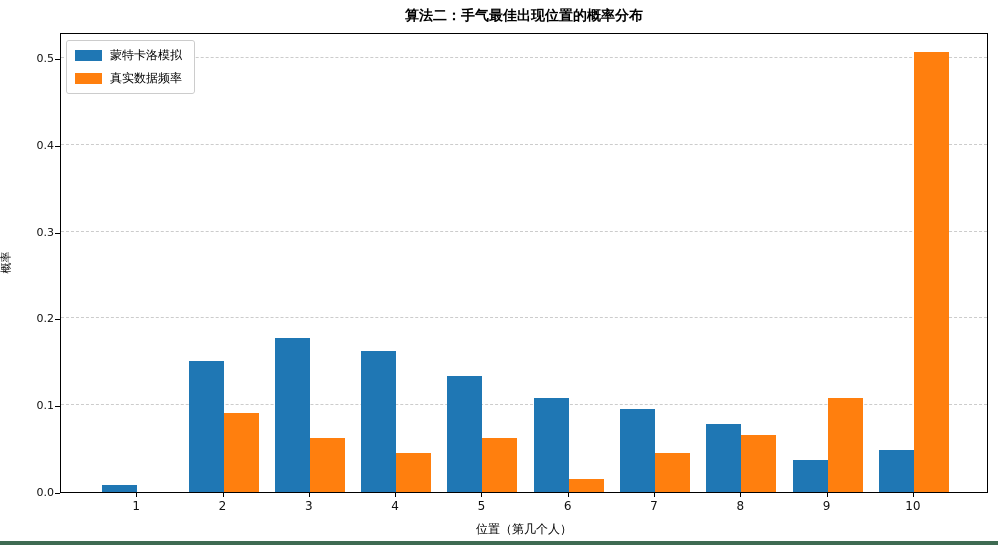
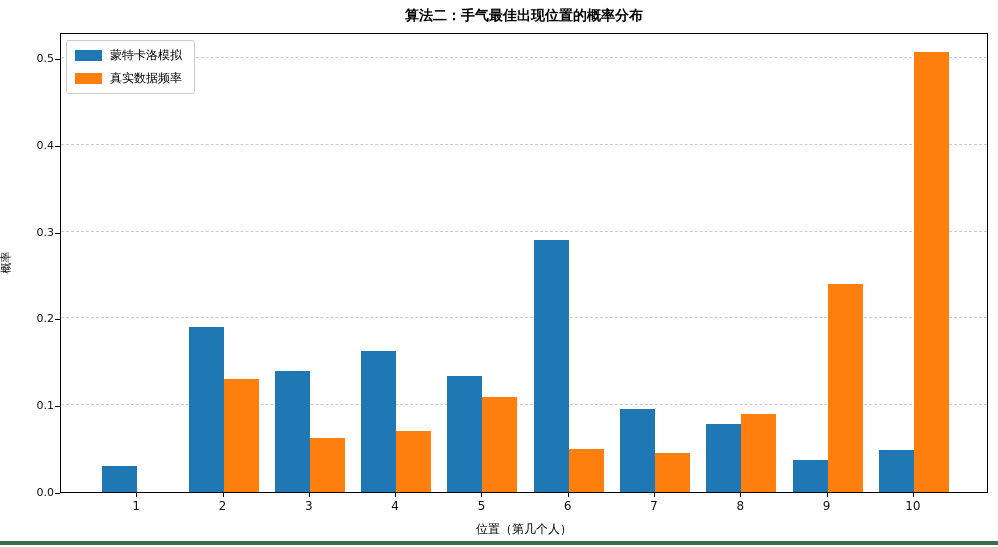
蒙特卡洛模拟/1: 0.01 -> 0.03
蒙特卡洛模拟/2: 0.15 -> 0.19
真实数据频率/2: 0.09 -> 0.13
蒙特卡洛模拟/3: 0.18 -> 0.14
真实数据频率/4: 0.04 -> 0.07
真实数据频率/5: 0.06 -> 0.11
蒙特卡洛模拟/6: 0.11 -> 0.29
真实数据频率/6: 0.01 -> 0.05
真实数据频率/8: 0.07 -> 0.09
真实数据频率/9: 0.11 -> 0.24
